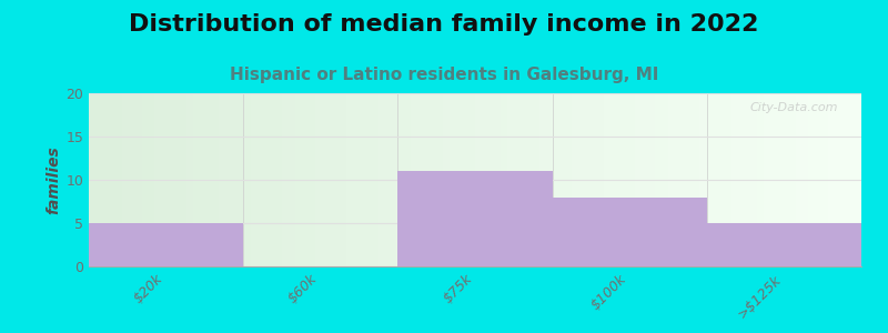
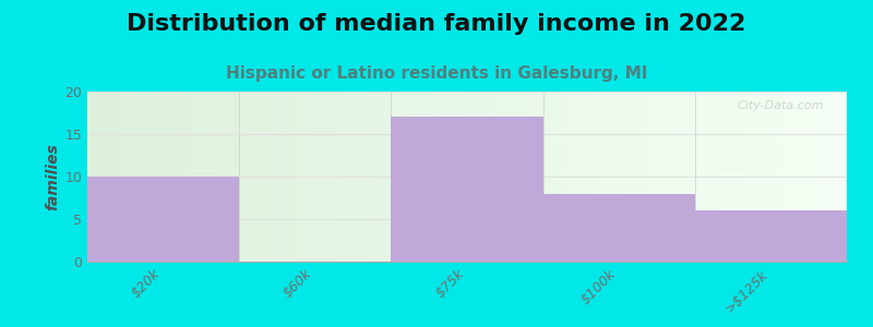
$20k: 5 -> 10
$75k: 11 -> 17
>$125k: 5 -> 6
